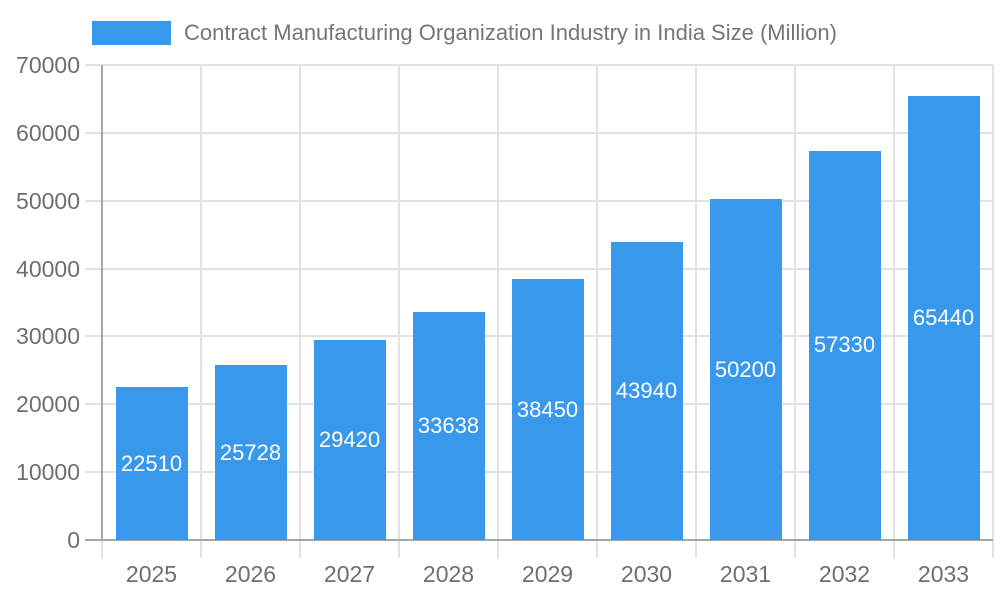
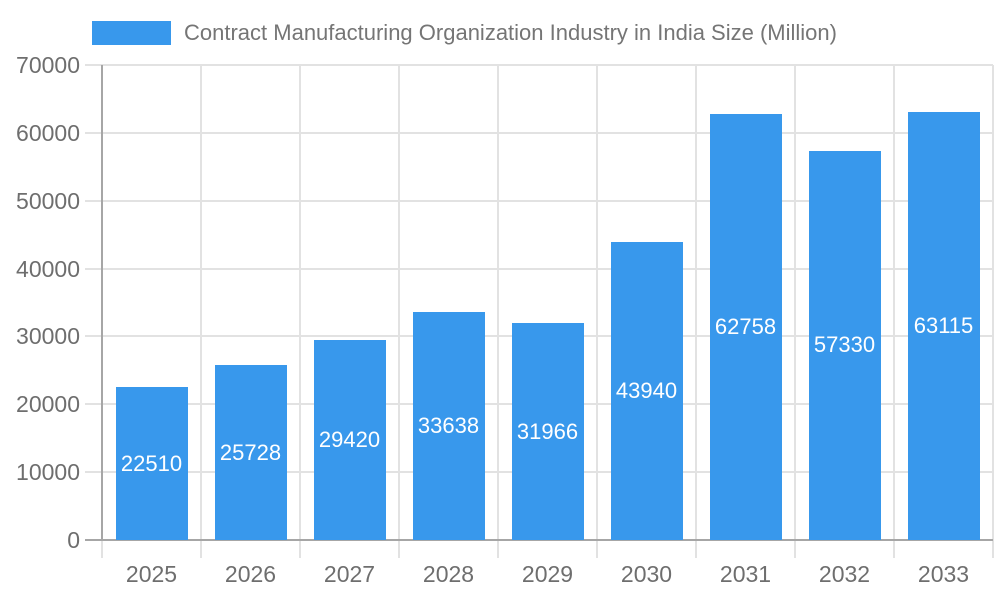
2029: 38450 -> 31966
2031: 50200 -> 62758
2033: 65440 -> 63115
